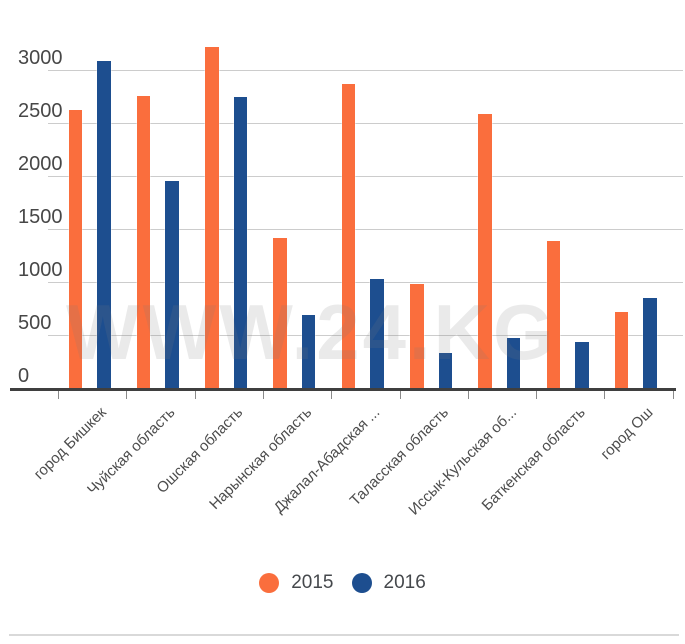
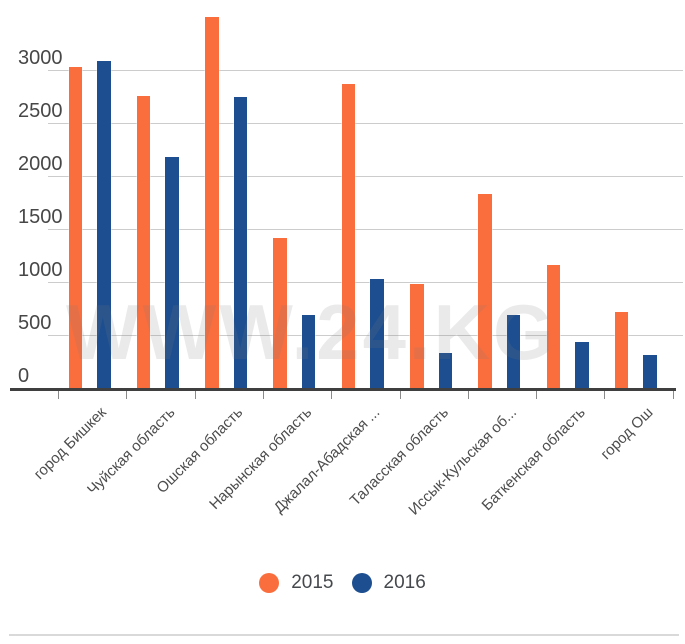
2015/город Бишкек: 2630 -> 3040
2016/Чуйская область: 1960 -> 2190
2015/Ошская область: 3230 -> 3510
2015/Иссык-Кульская об...: 2600 -> 1840
2016/Иссык-Кульская об...: 480 -> 700
2015/Баткенская область: 1400 -> 1170
2016/город Ош: 860 -> 320
